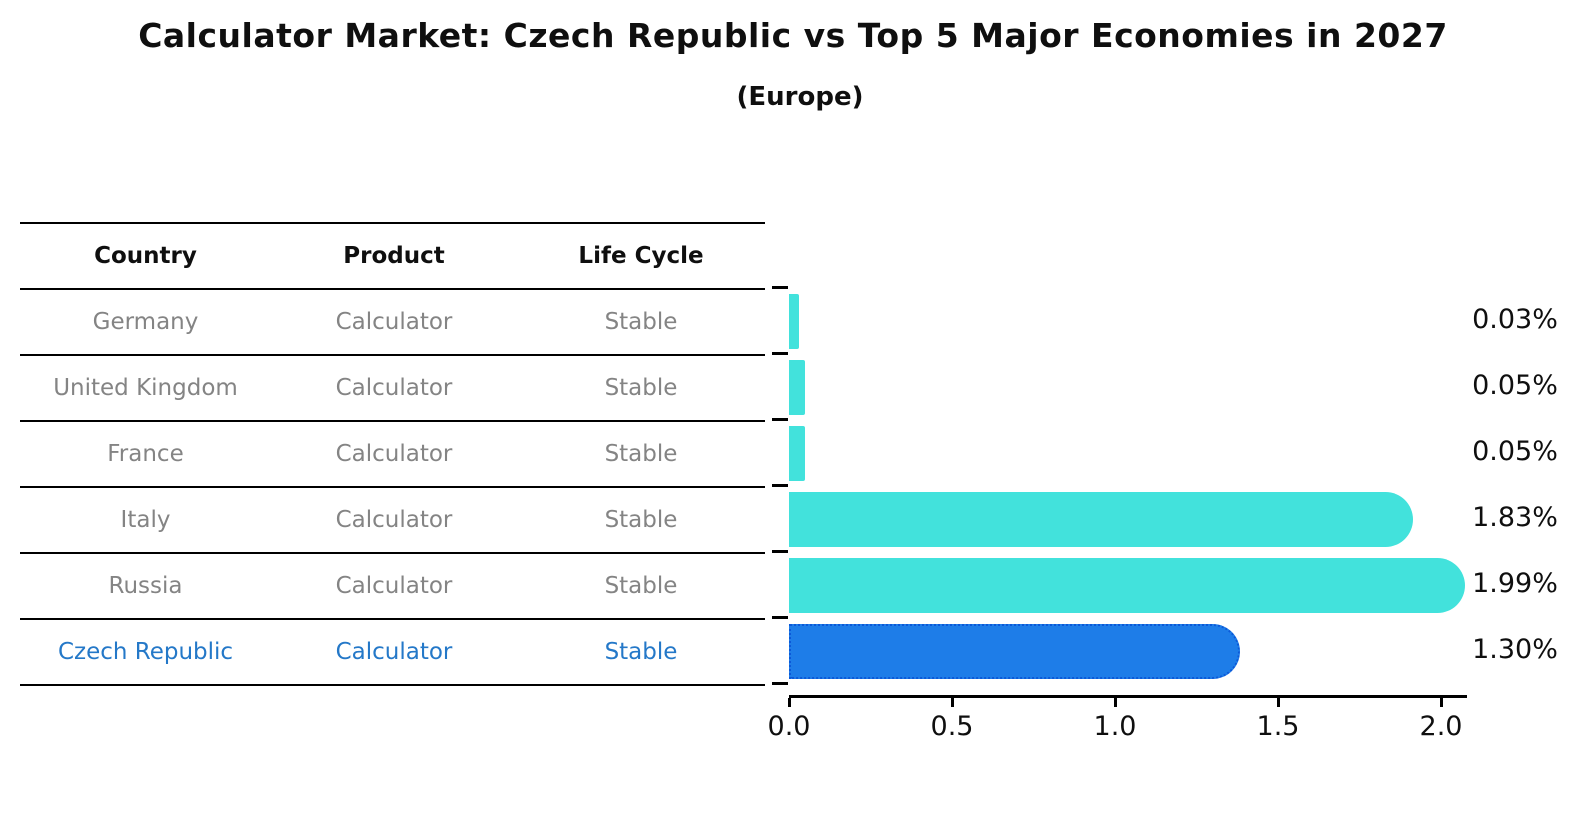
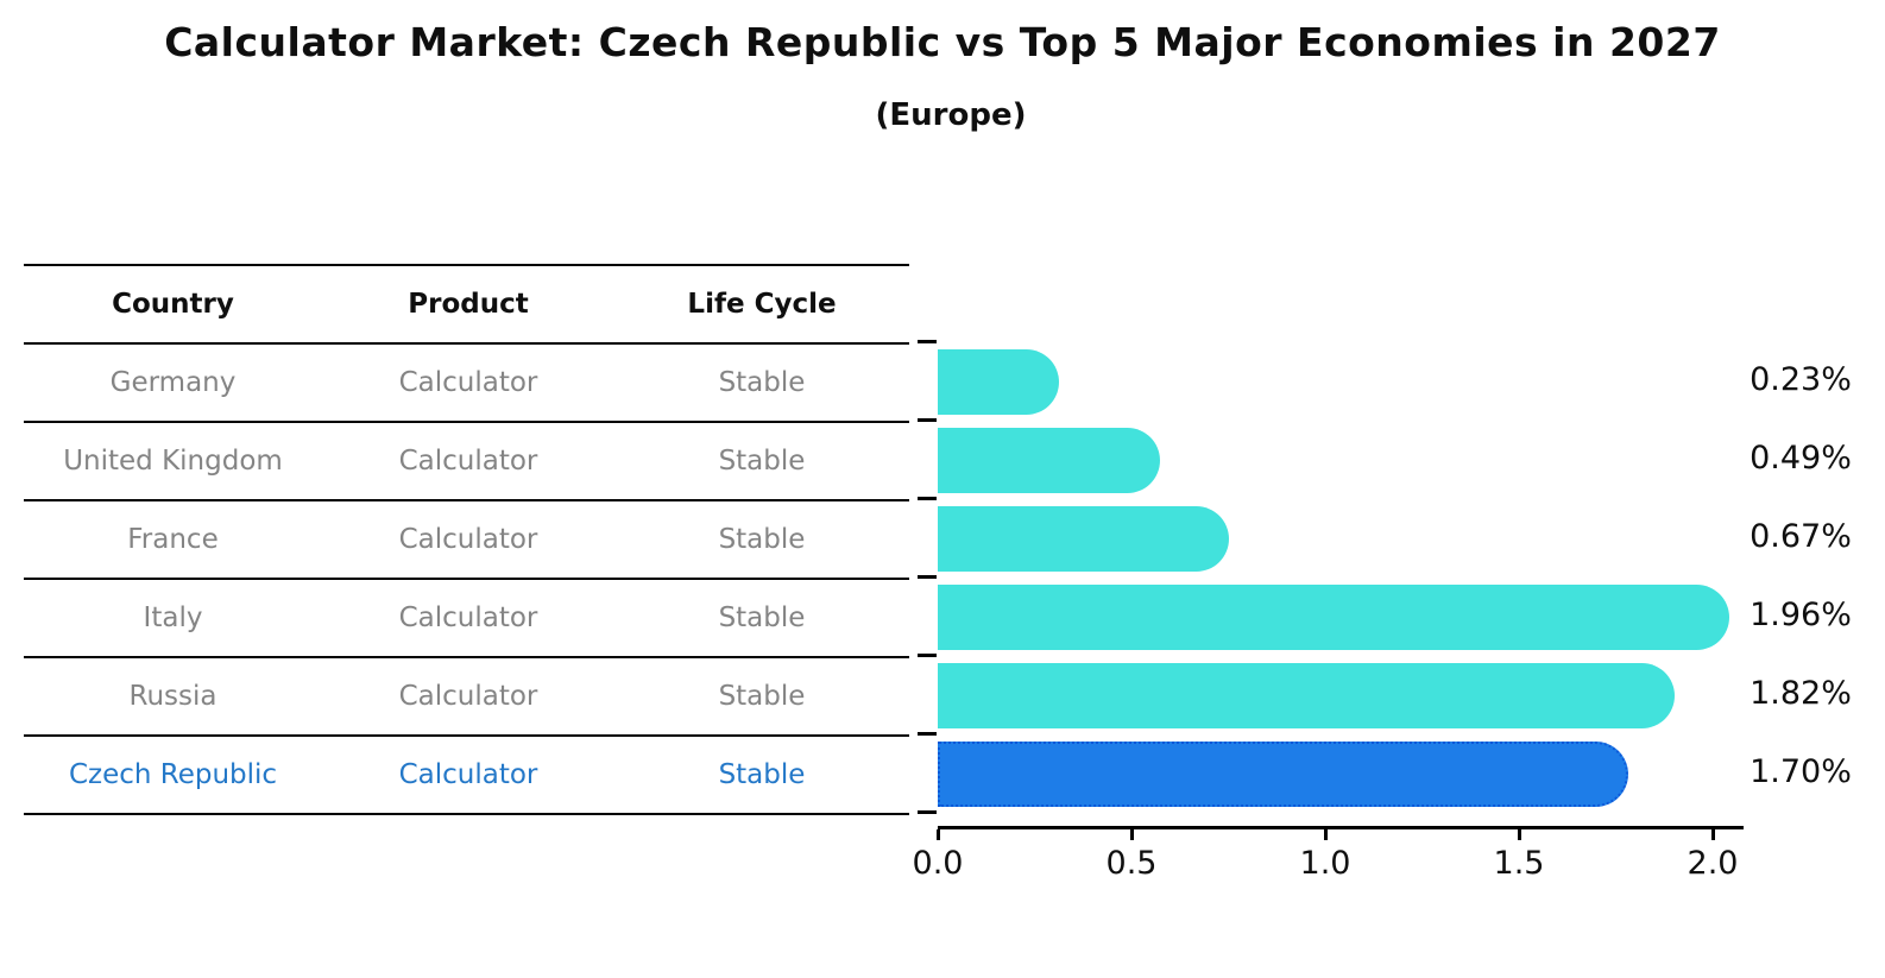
Germany: 0.03% -> 0.23%
United Kingdom: 0.05% -> 0.49%
France: 0.05% -> 0.67%
Italy: 1.83% -> 1.96%
Russia: 1.99% -> 1.82%
Czech Republic: 1.30% -> 1.70%
